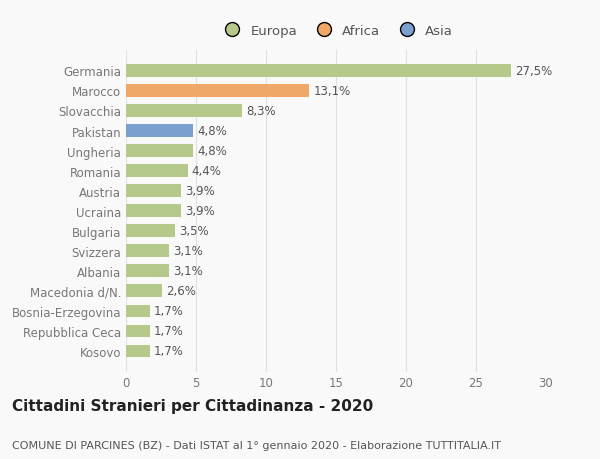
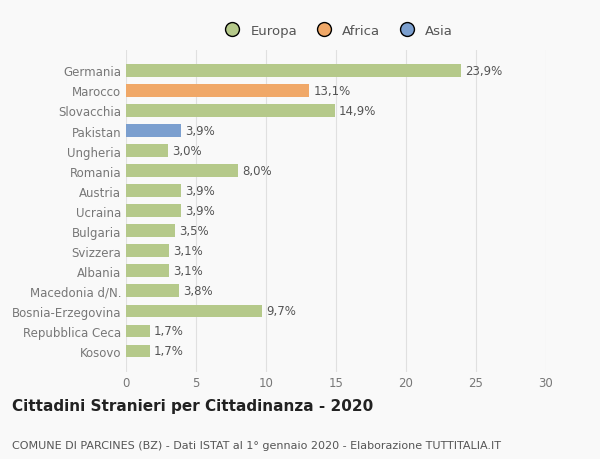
Germania: 27,5% -> 23,9%
Slovacchia: 8,3% -> 14,9%
Pakistan: 4,8% -> 3,9%
Ungheria: 4,8% -> 3,0%
Romania: 4,4% -> 8,0%
Macedonia d/N.: 2,6% -> 3,8%
Bosnia-Erzegovina: 1,7% -> 9,7%
